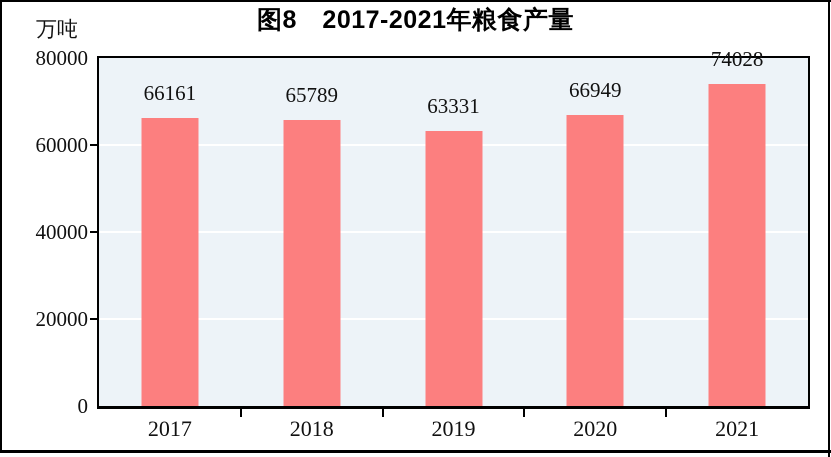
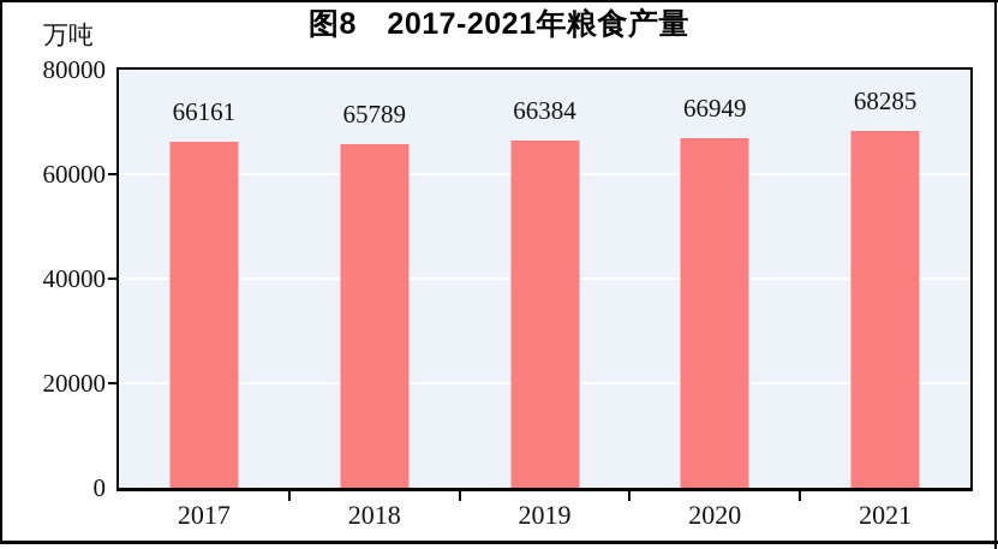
2019: 63331 -> 66384
2021: 74028 -> 68285
